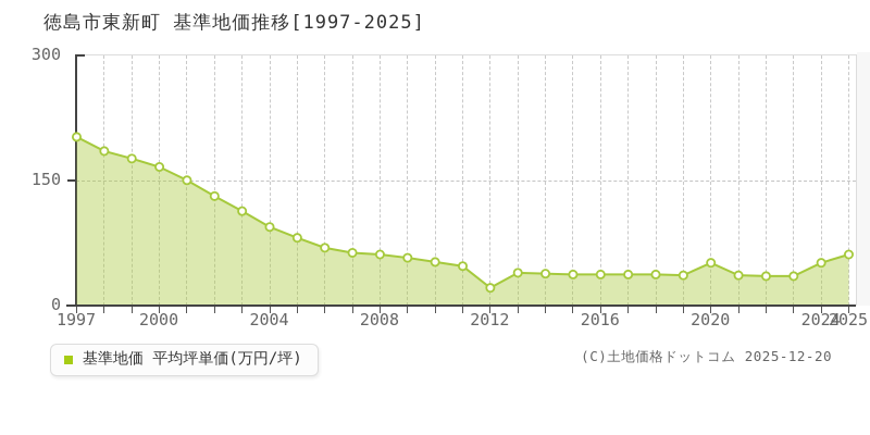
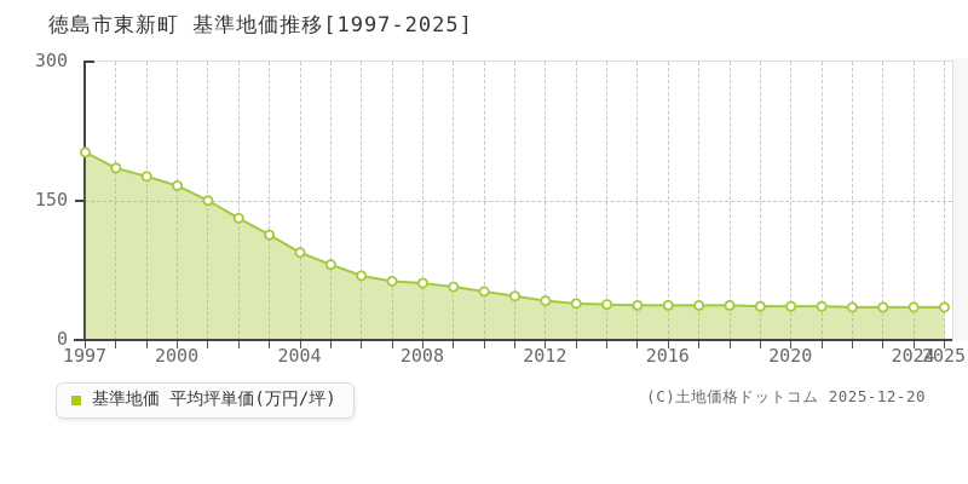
2012: 20 -> 40
2020: 50 -> 40
2024: 50 -> 30
2025: 60 -> 30
